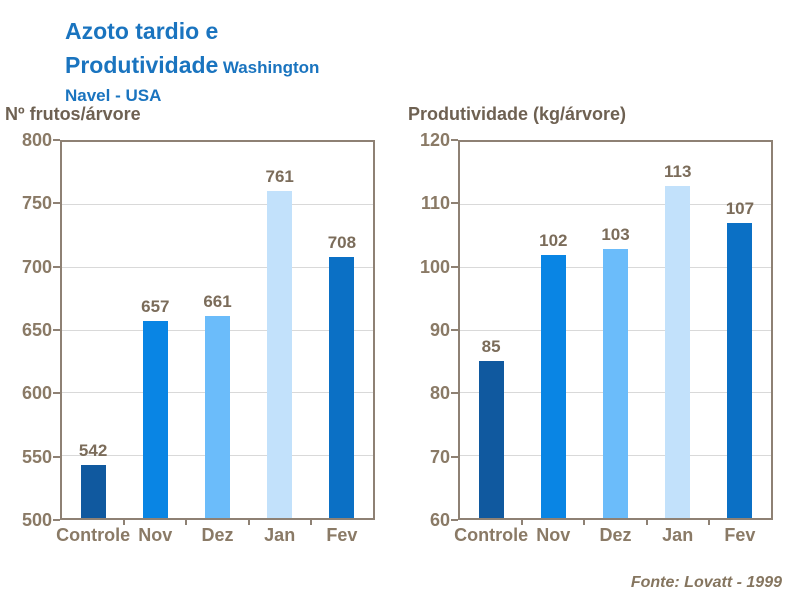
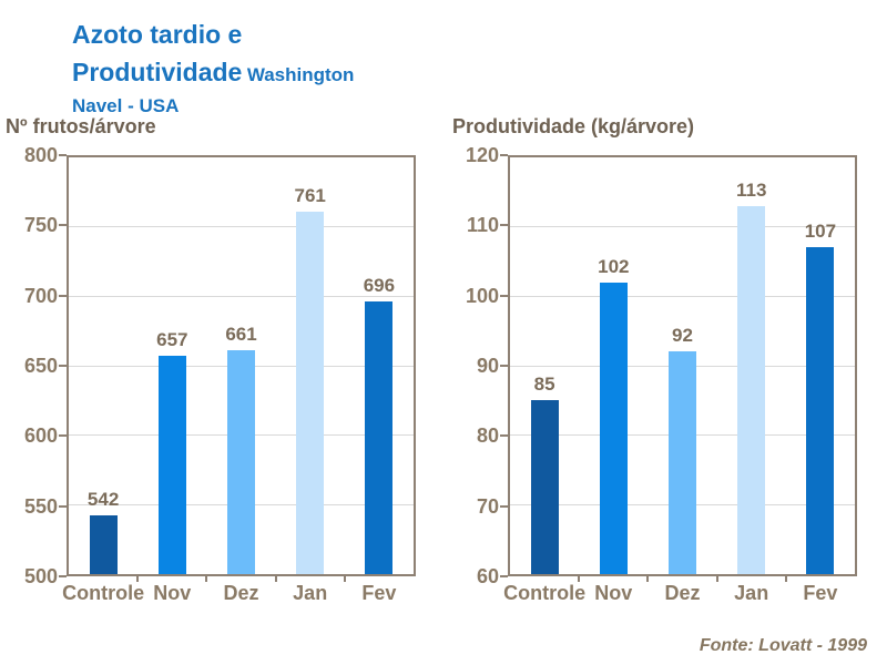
Nº frutos/árvore/Fev: 708 -> 696
Produtividade (kg/árvore)/Dez: 103 -> 92
